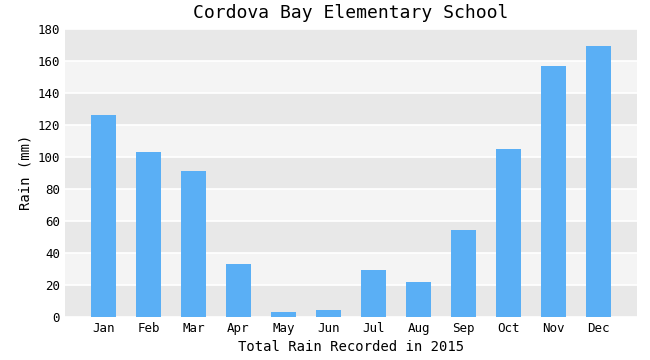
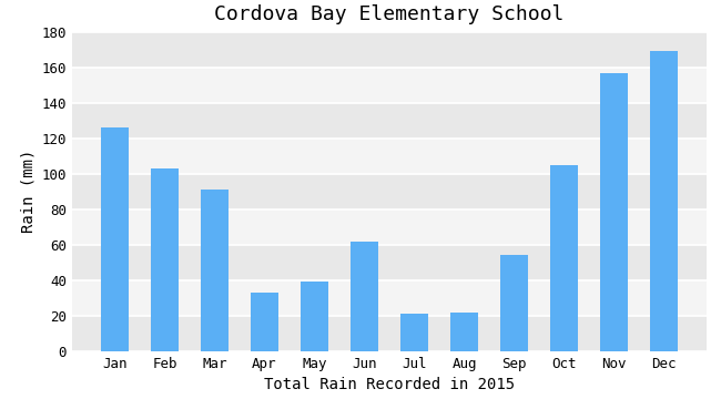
May: 3 -> 39
Jun: 4 -> 62
Jul: 29 -> 21
